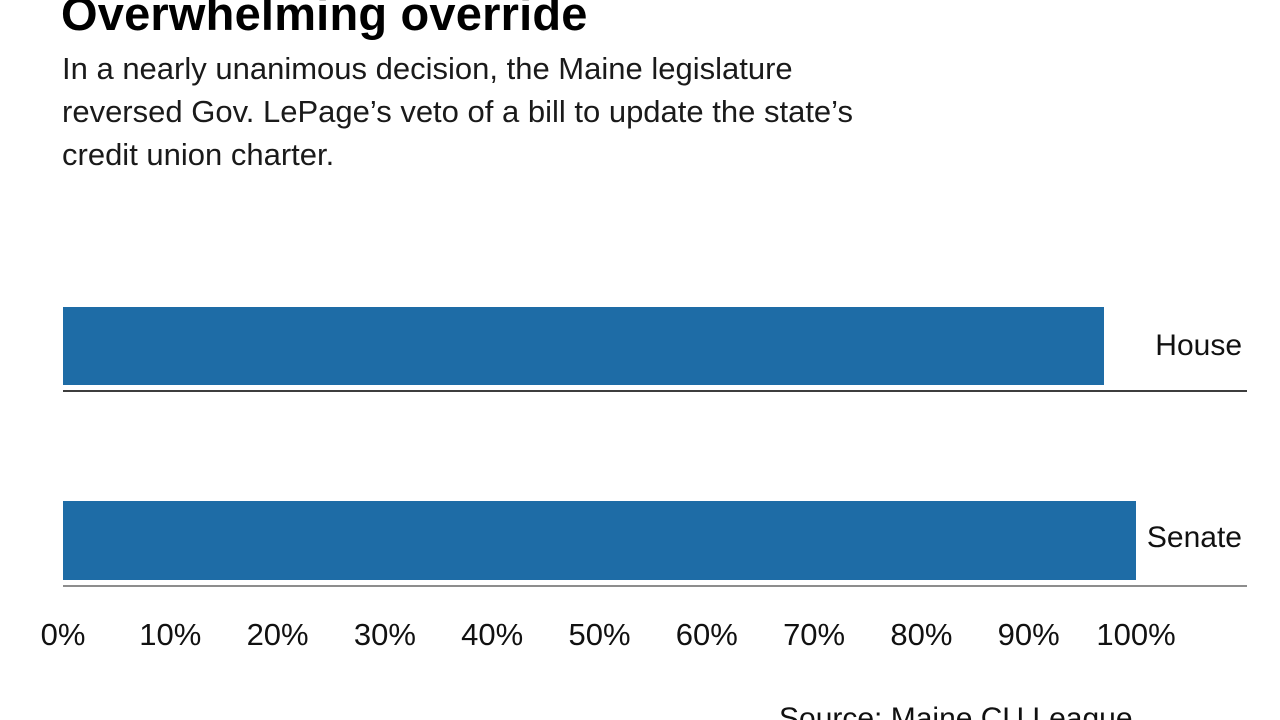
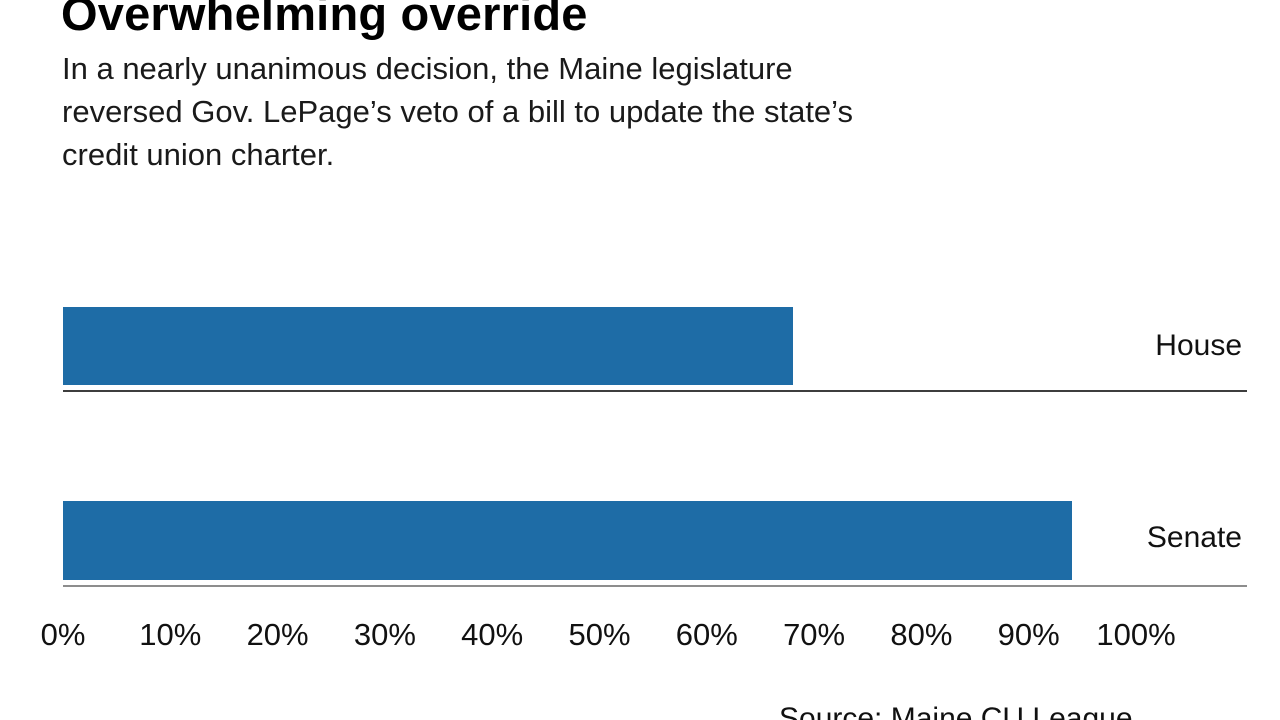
House: 97% -> 68%
Senate: 100% -> 94%
